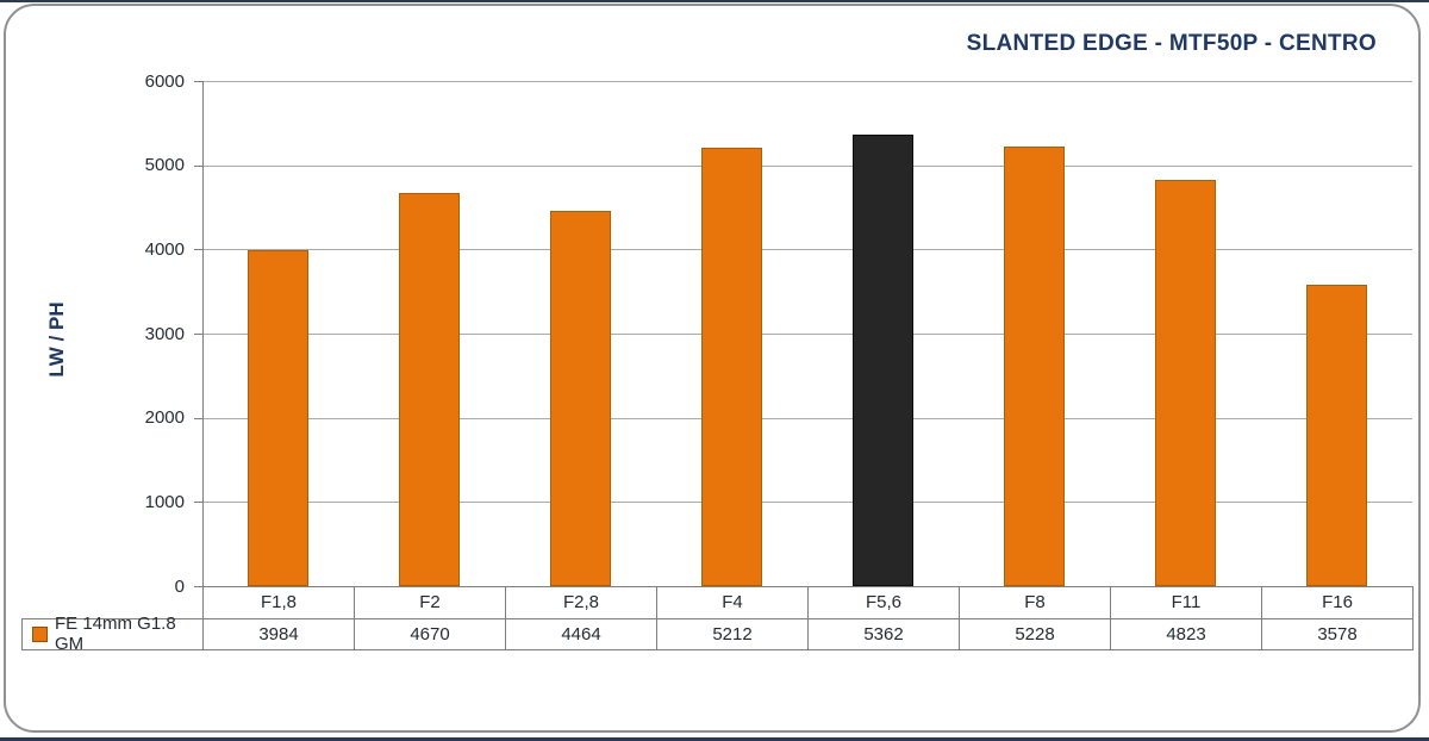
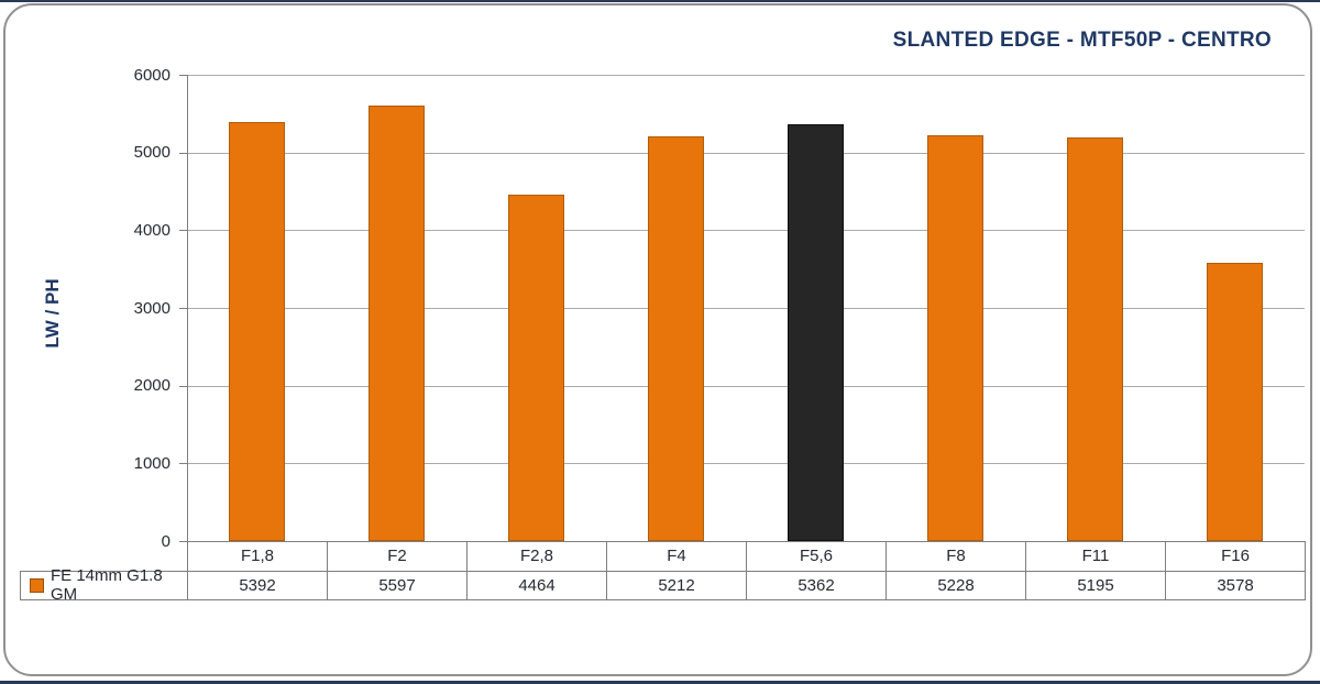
F1,8: 3984 -> 5392
F2: 4670 -> 5597
F11: 4823 -> 5195
